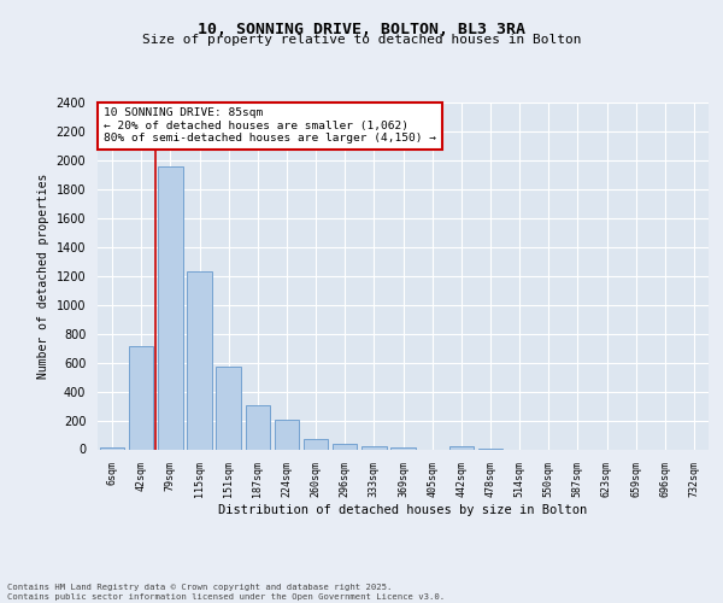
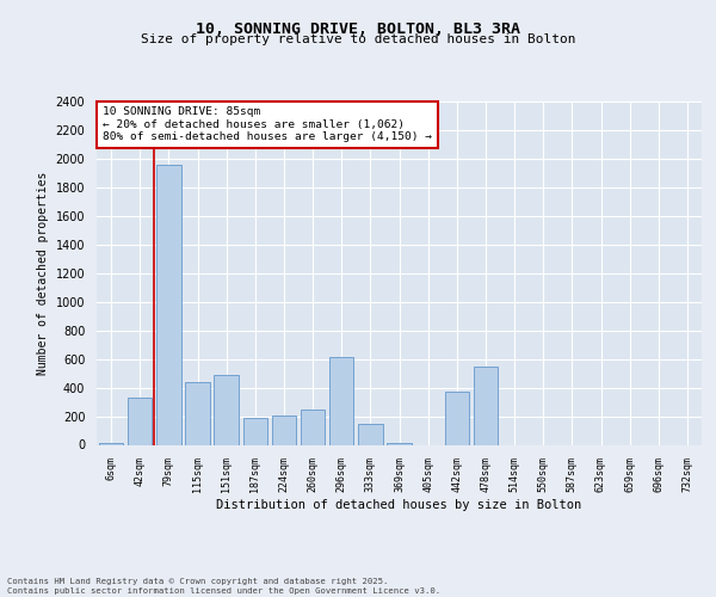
42sqm: 710 -> 330
115sqm: 1240 -> 440
151sqm: 580 -> 490
187sqm: 300 -> 190
260sqm: 80 -> 250
296sqm: 40 -> 610
333sqm: 20 -> 150
442sqm: 20 -> 370
478sqm: 0 -> 550
